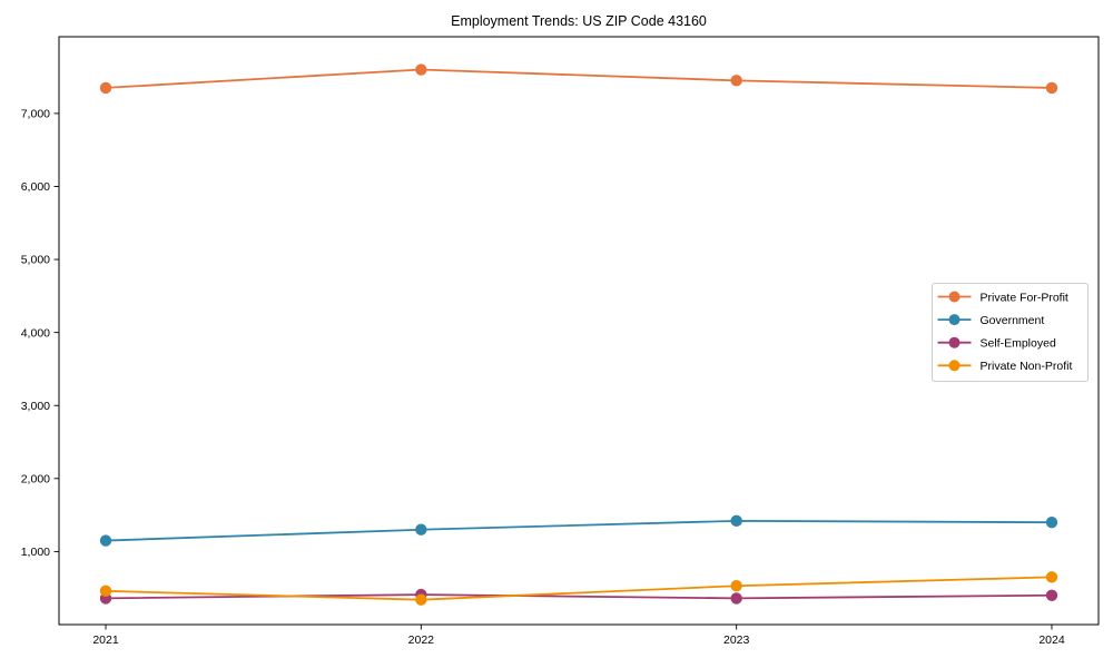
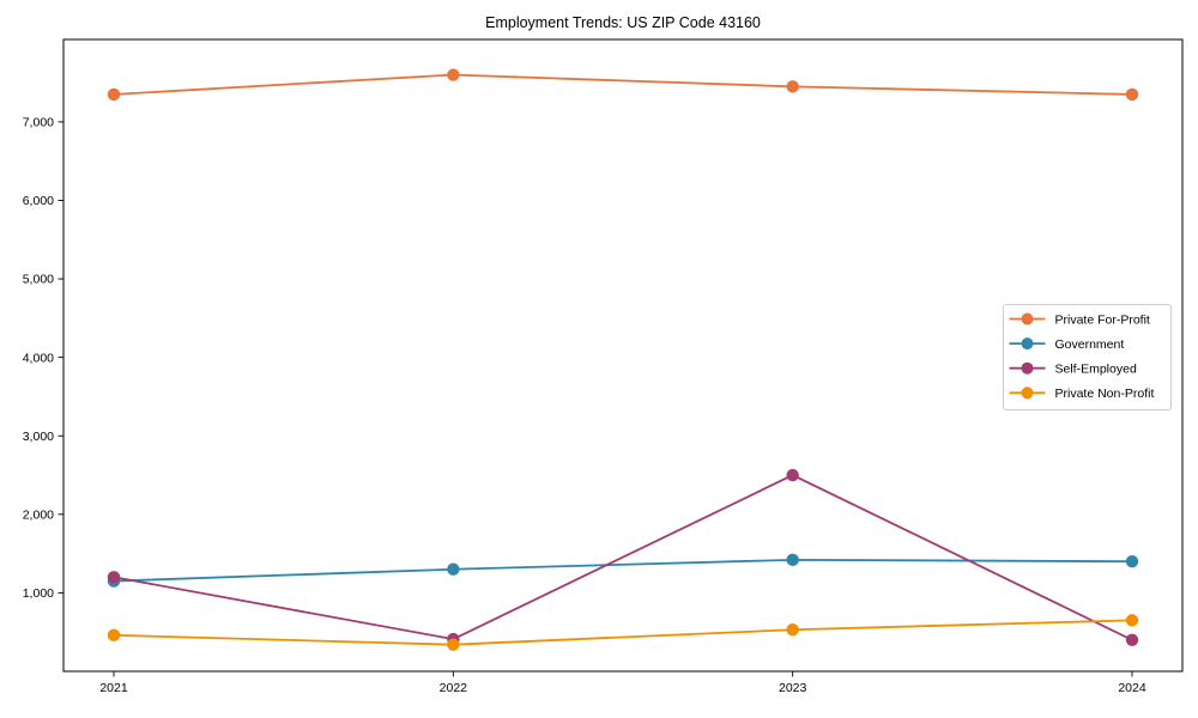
Self-Employed/2021: 400 -> 1200
Self-Employed/2023: 400 -> 2500
